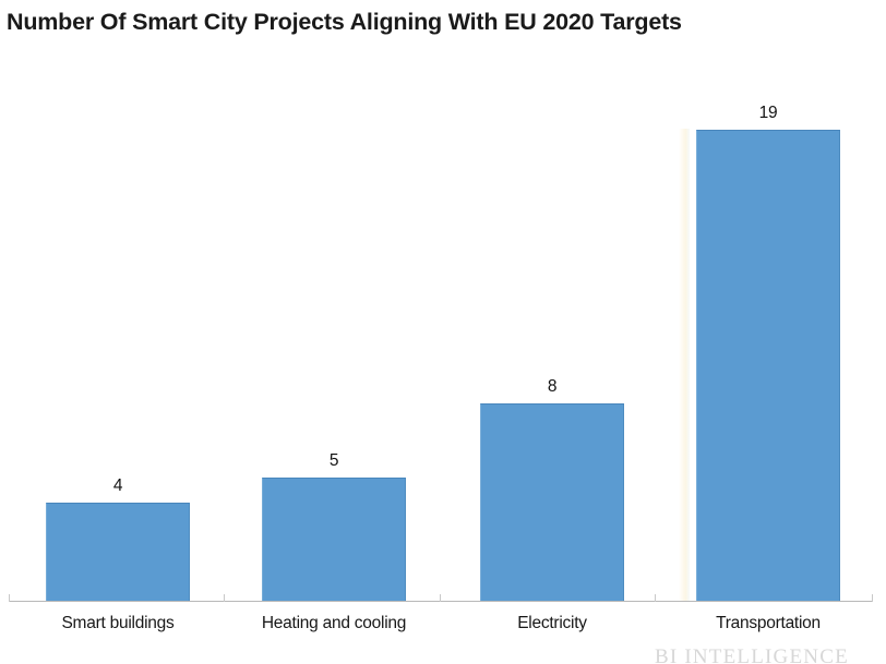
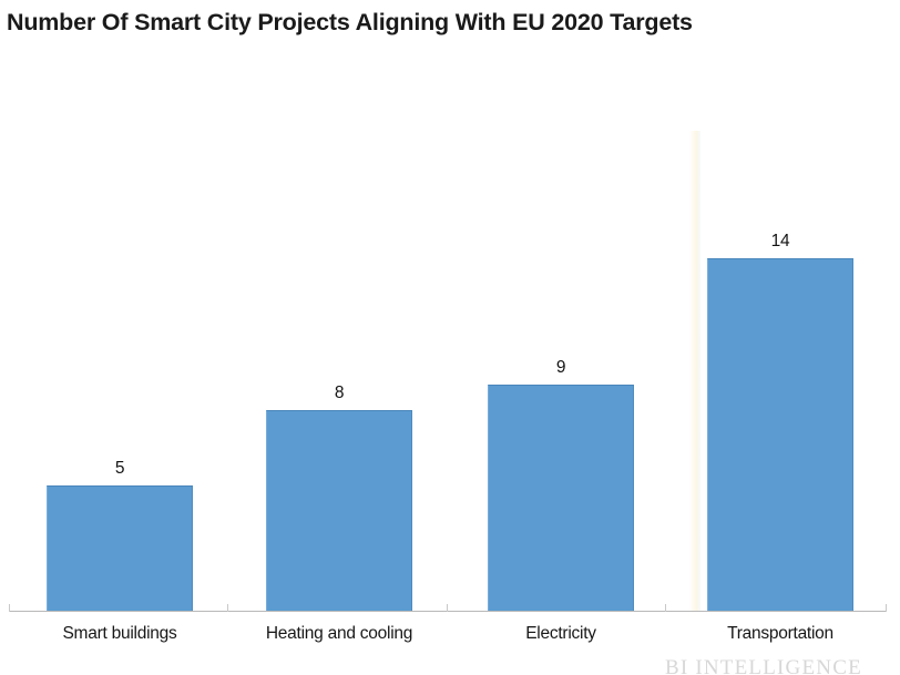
Smart buildings: 4 -> 5
Heating and cooling: 5 -> 8
Electricity: 8 -> 9
Transportation: 19 -> 14
